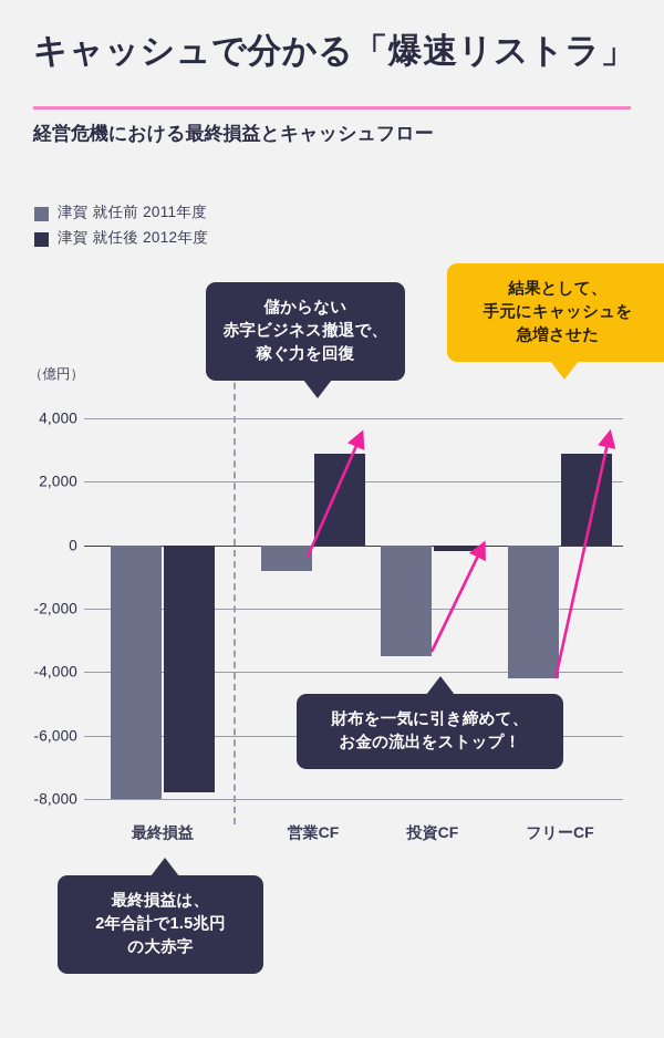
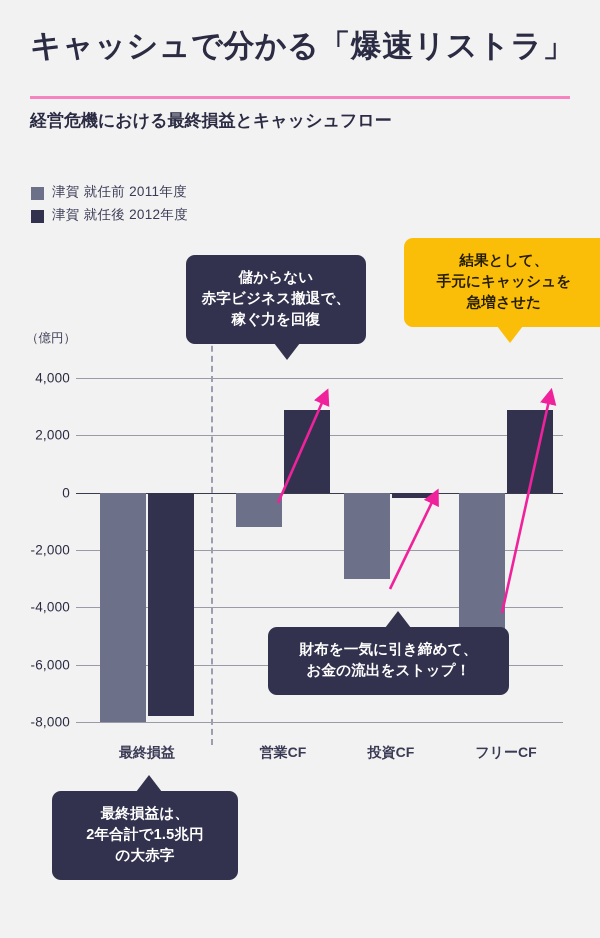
津賀 就任前 2011年度/営業CF: -800 -> -1200
津賀 就任前 2011年度/投資CF: -3500 -> -3000
津賀 就任前 2011年度/フリーCF: -4200 -> -6100
